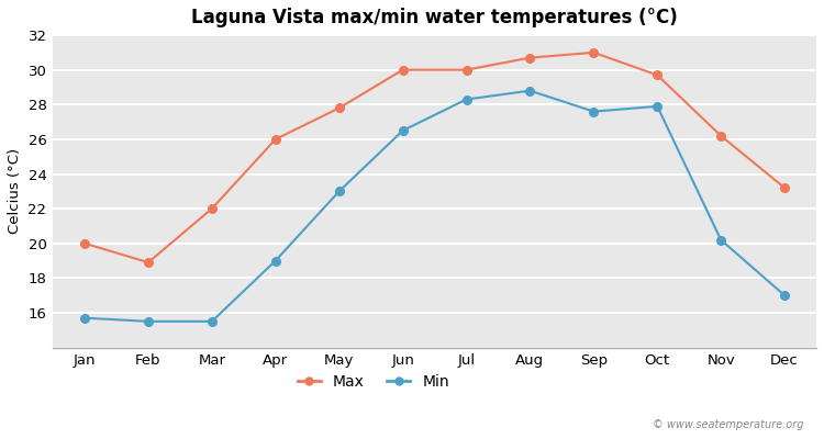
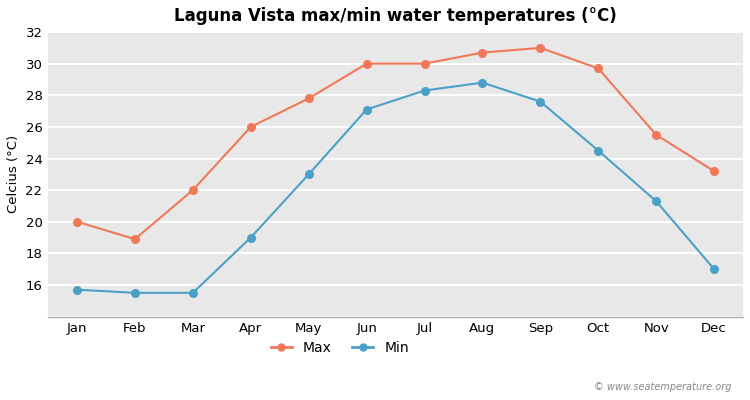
Min/Jun: 26.5 -> 27.1
Min/Oct: 27.9 -> 24.5
Max/Nov: 26.2 -> 25.5
Min/Nov: 20.2 -> 21.3
